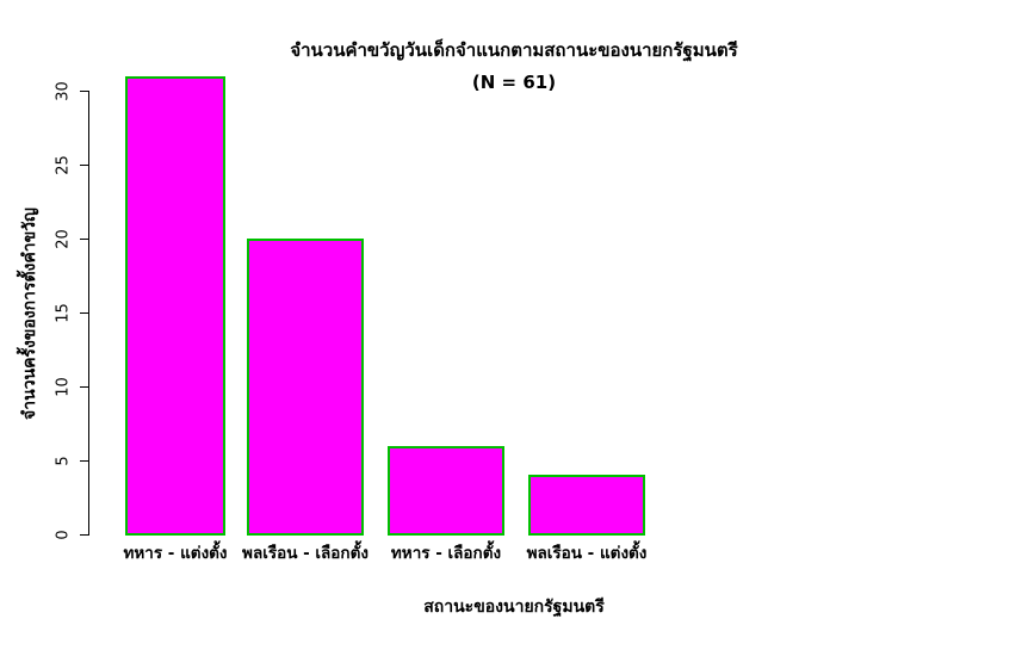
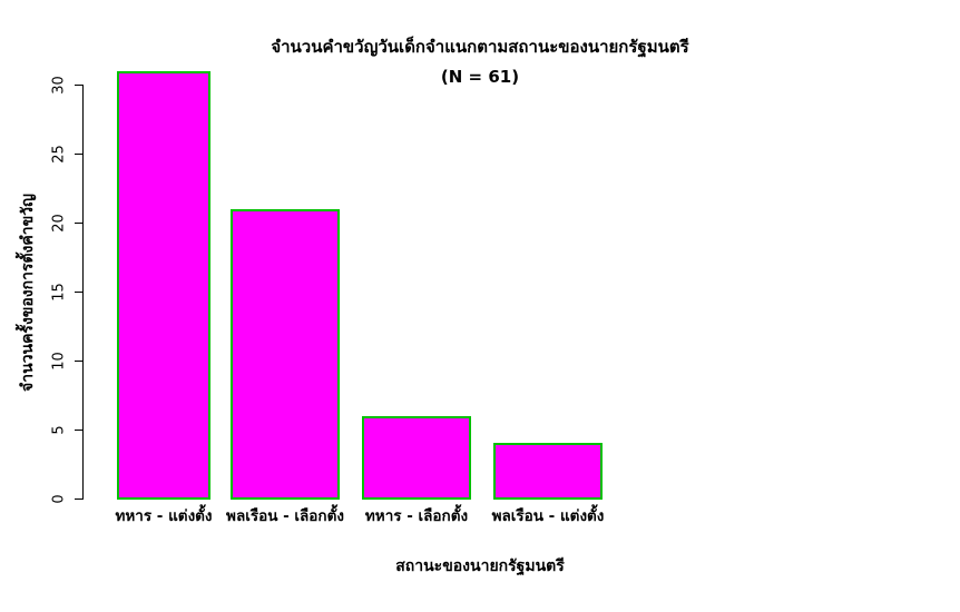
พลเรือน - เลือกตั้ง: 20 -> 21
